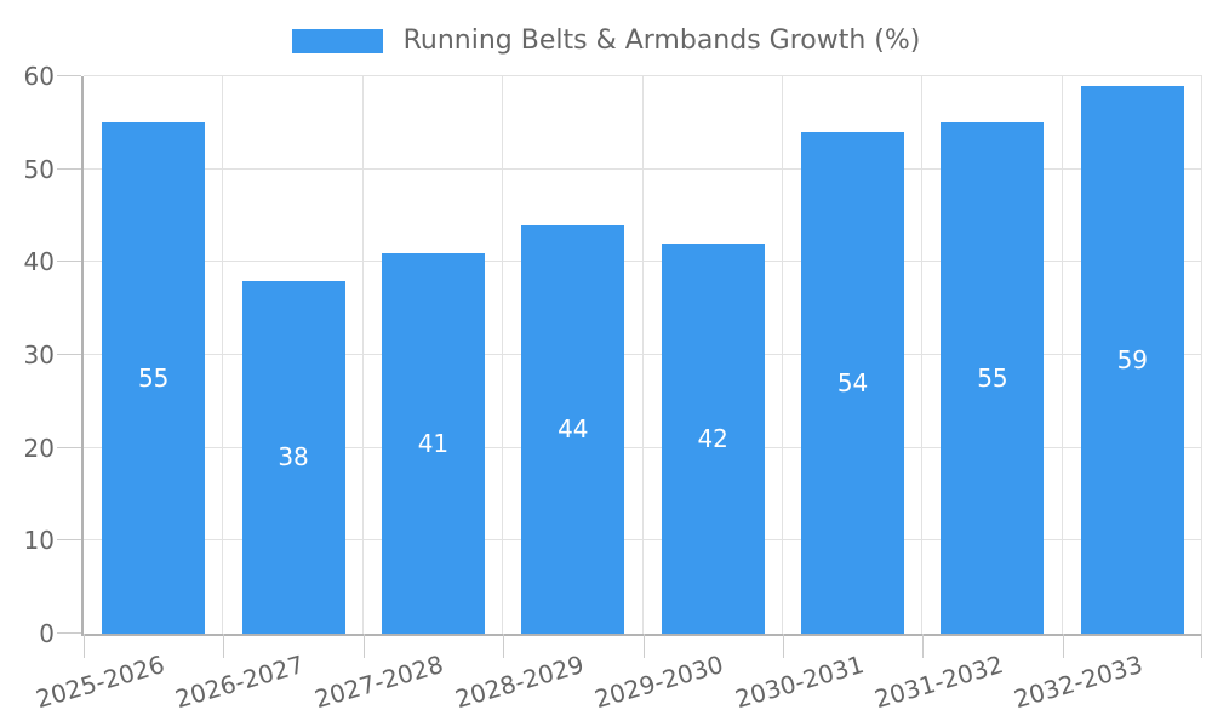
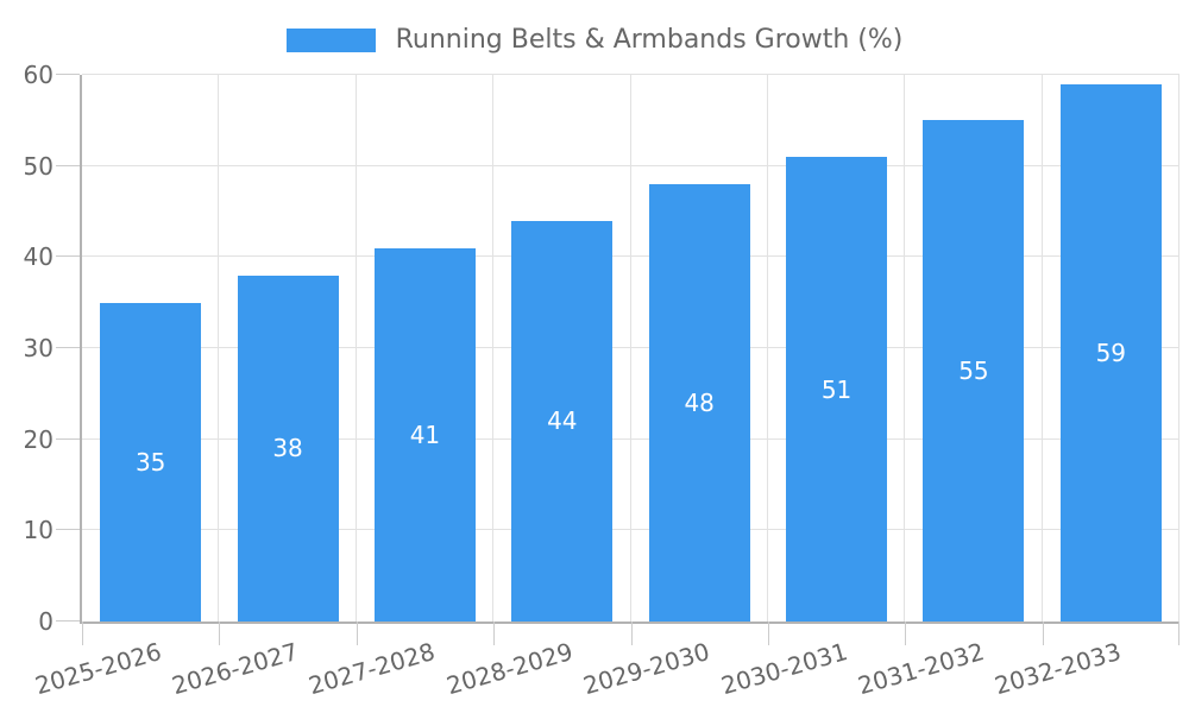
2025-2026: 55 -> 35
2029-2030: 42 -> 48
2030-2031: 54 -> 51
